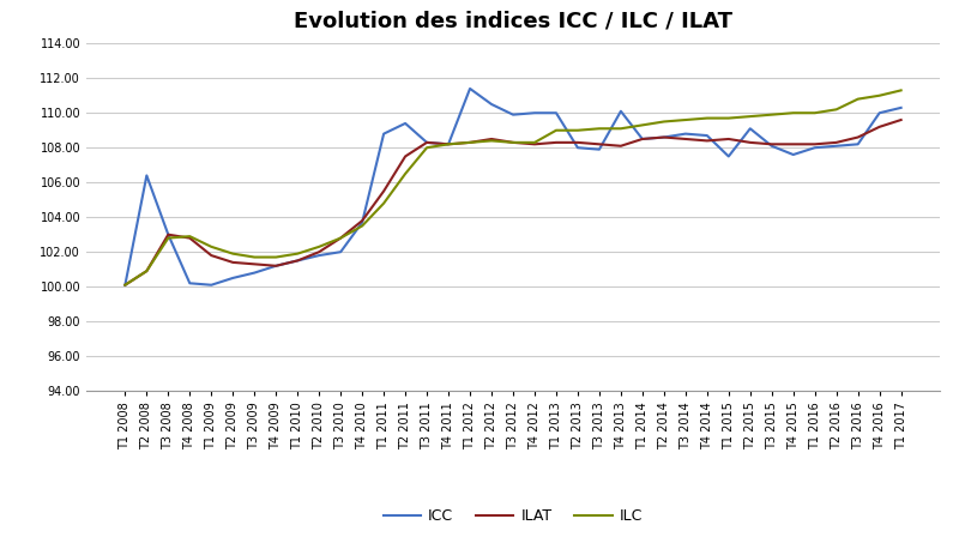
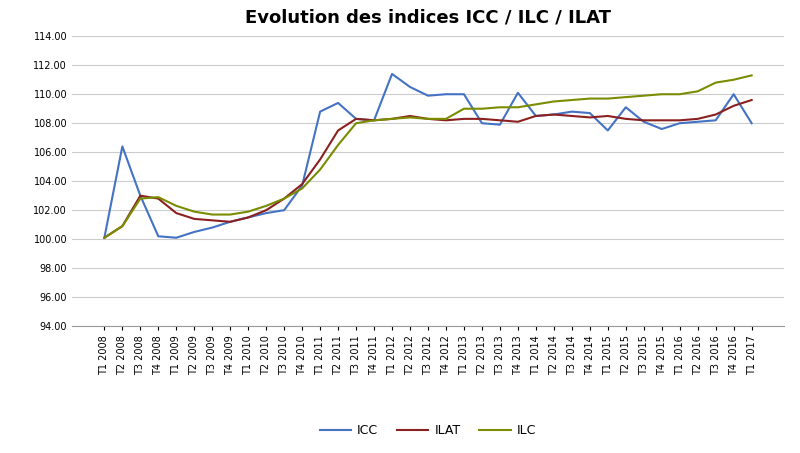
ICC/T1 2017: 110.3 -> 108.0
